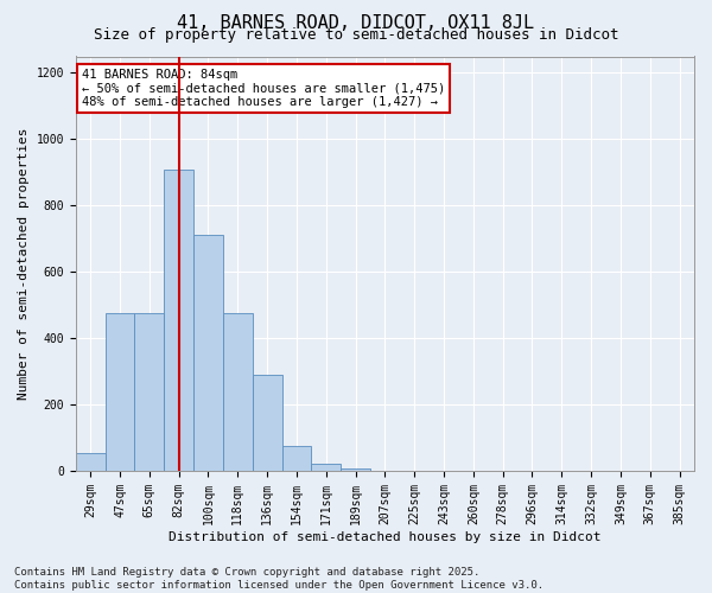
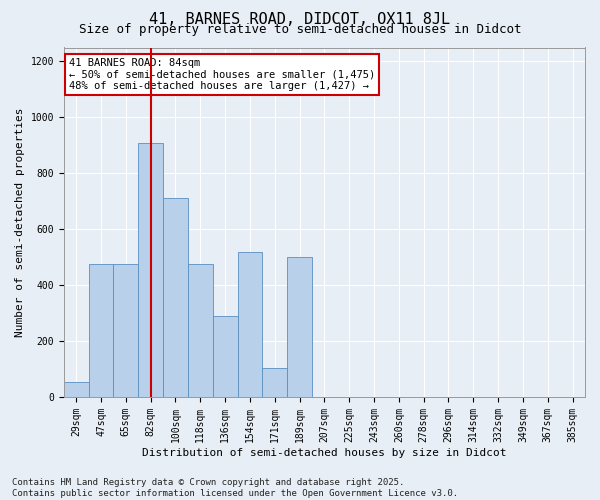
154sqm: 75 -> 520
171sqm: 20 -> 105
189sqm: 8 -> 500
